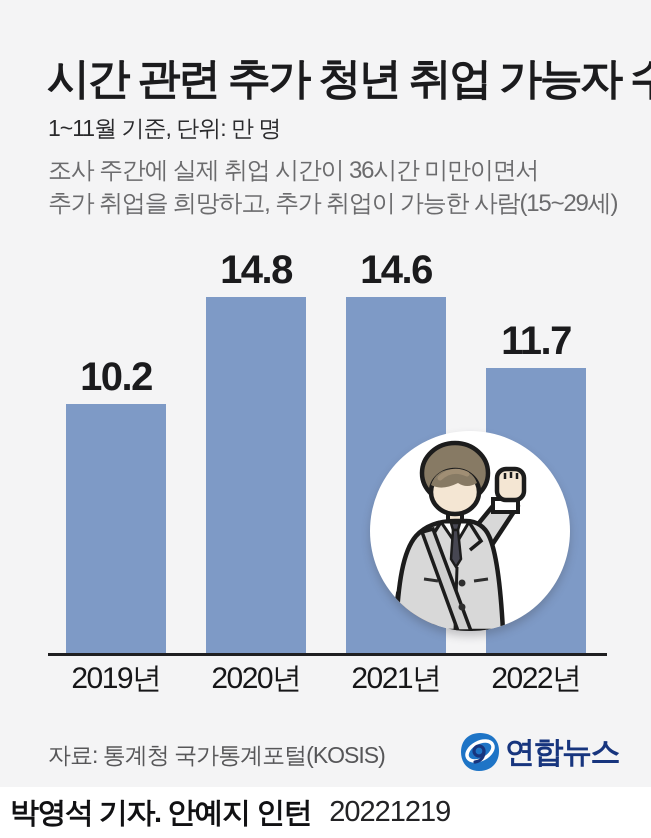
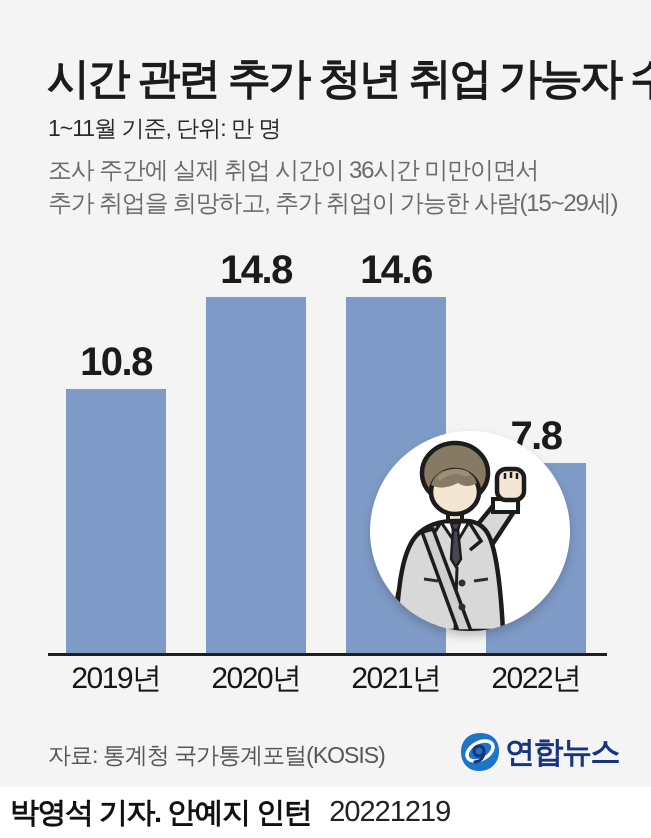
2019년: 10.2 -> 10.8
2022년: 11.7 -> 7.8
